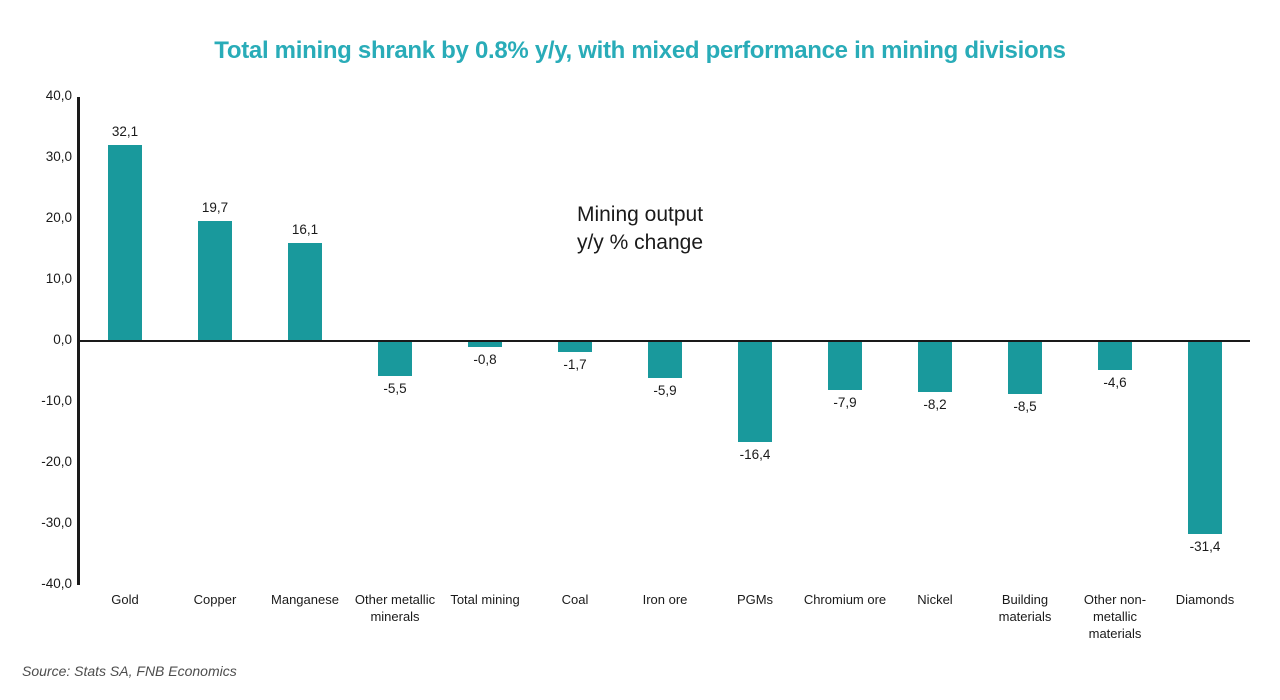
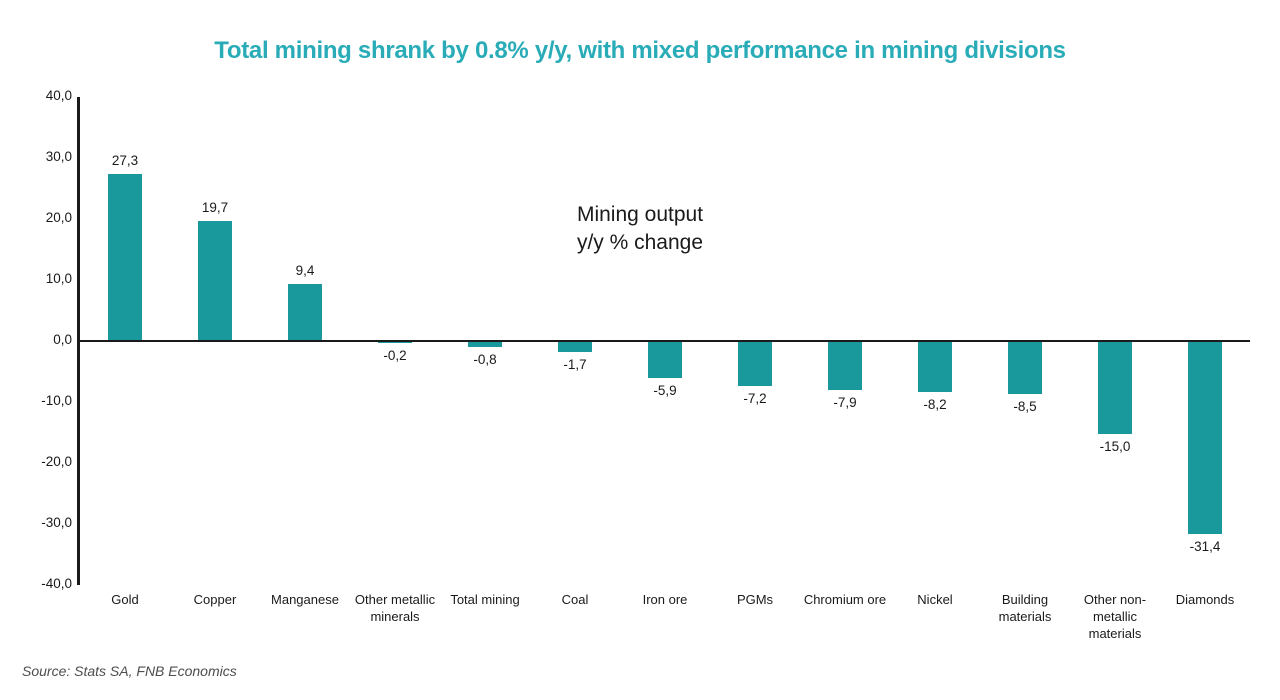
Gold: 32,1 -> 27,3
Manganese: 16,1 -> 9,4
Other metallic minerals: -5,5 -> -0,2
PGMs: -16,4 -> -7,2
Other non-metallic materials: -4,6 -> -15,0
